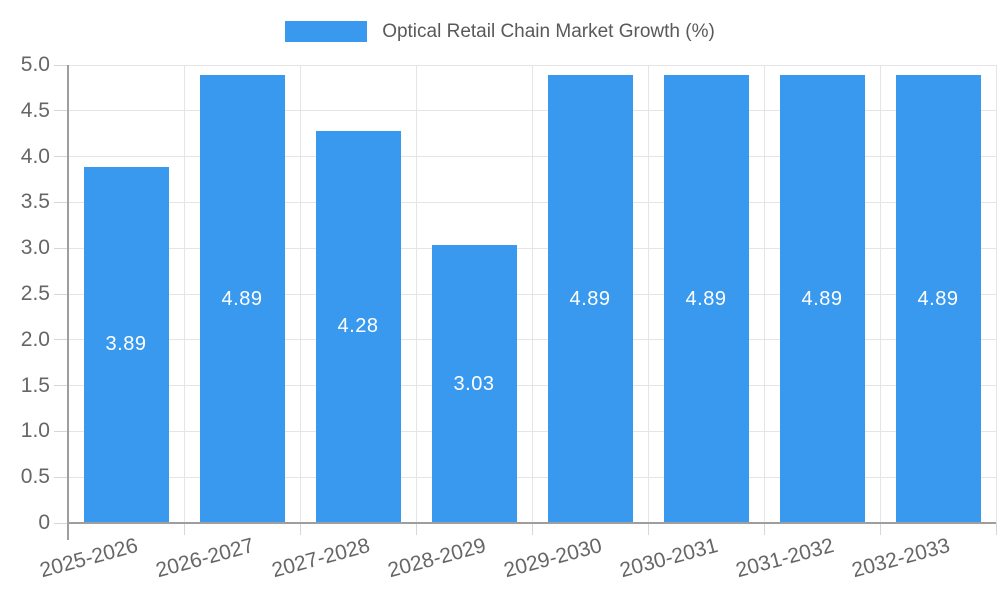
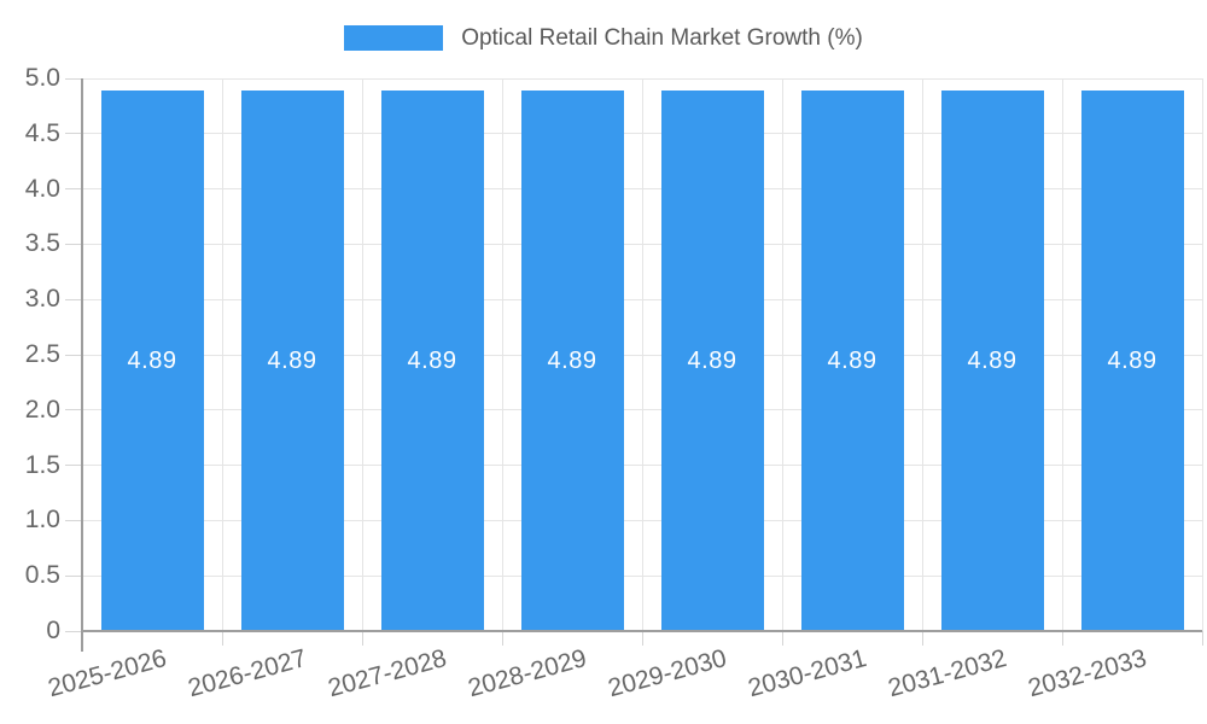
2025-2026: 3.89 -> 4.89
2027-2028: 4.28 -> 4.89
2028-2029: 3.03 -> 4.89
